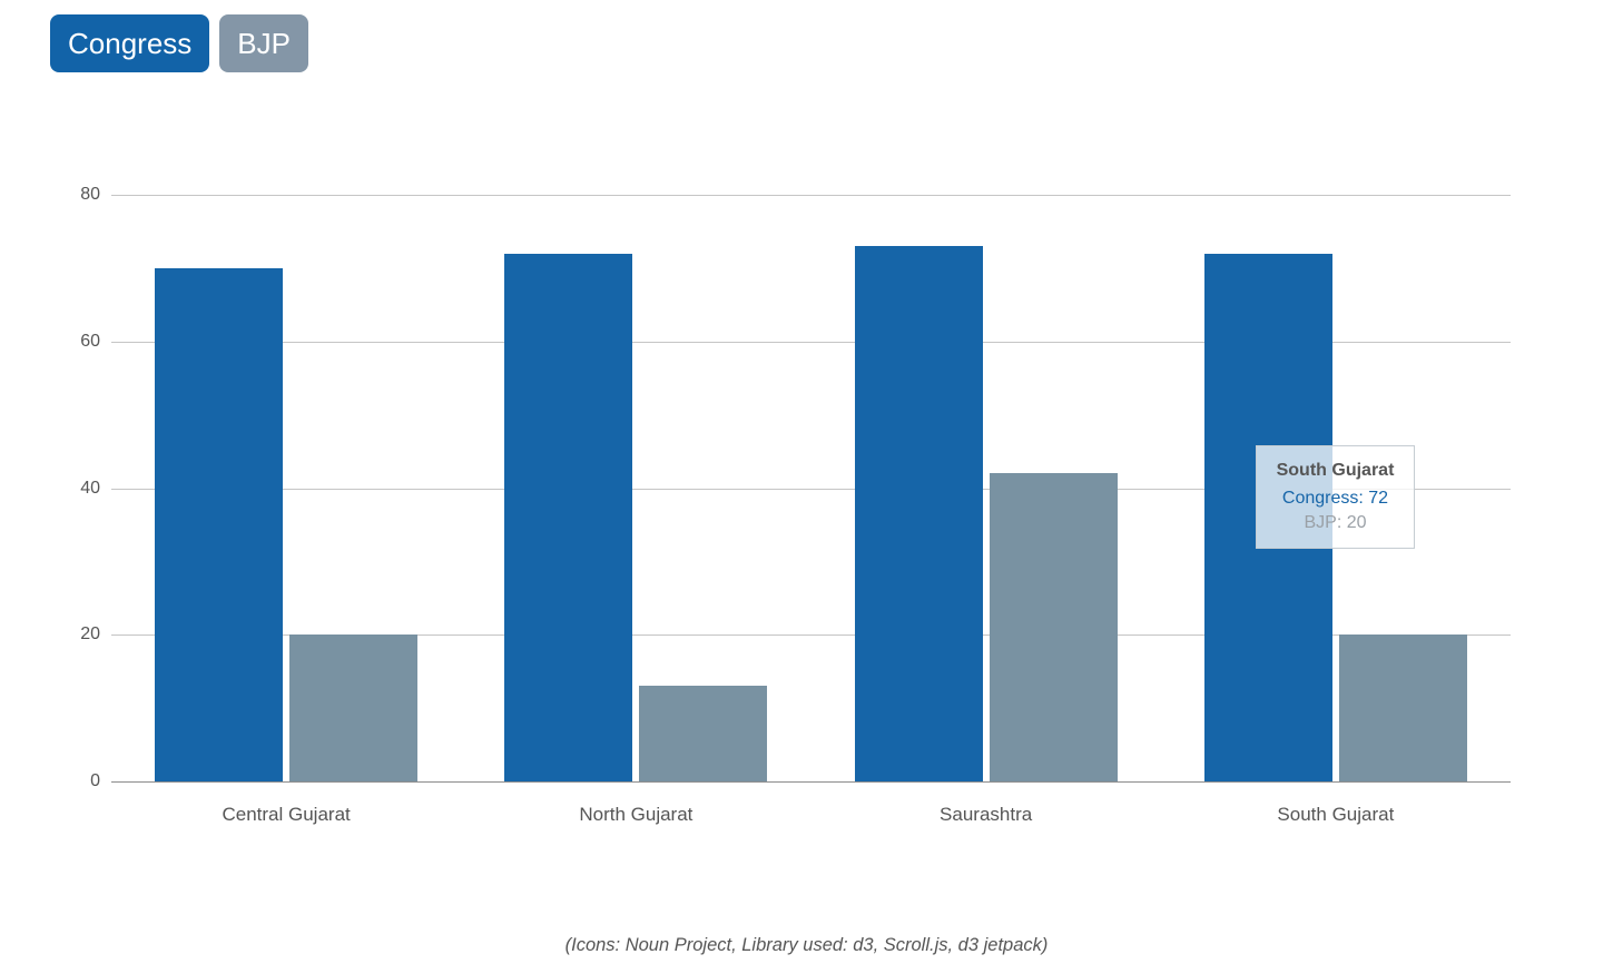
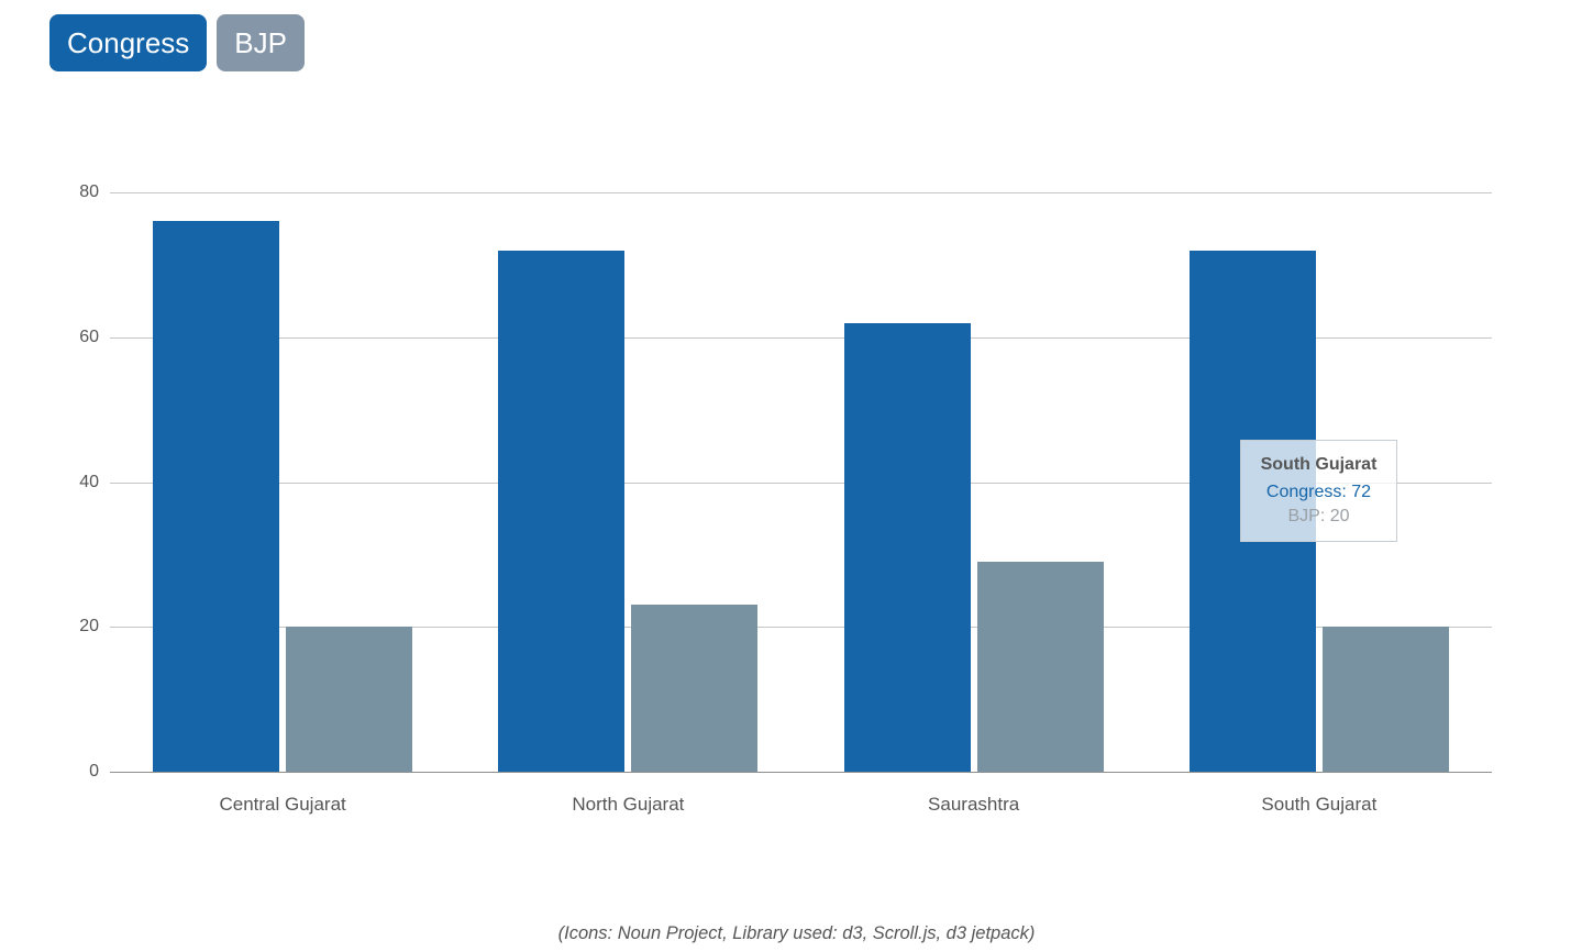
Congress/Central Gujarat: 70 -> 76
BJP/North Gujarat: 13 -> 23
Congress/Saurashtra: 73 -> 62
BJP/Saurashtra: 42 -> 29
